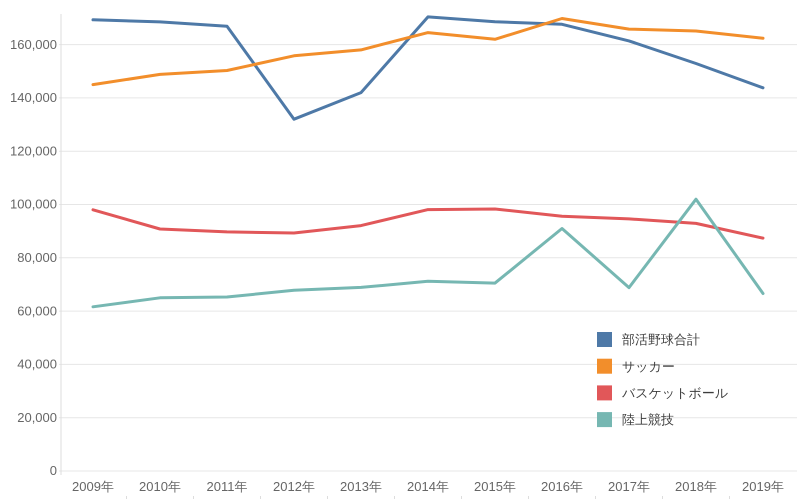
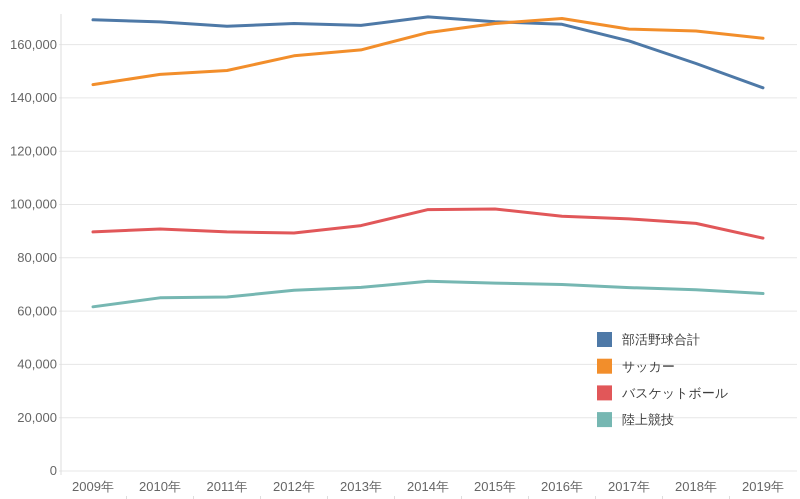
バスケットボール/2009年: 98000 -> 90000
部活野球合計/2012年: 132000 -> 168000
部活野球合計/2013年: 142000 -> 167000
サッカー/2015年: 162000 -> 168000
陸上競技/2016年: 91000 -> 70000
陸上競技/2018年: 102000 -> 68000
